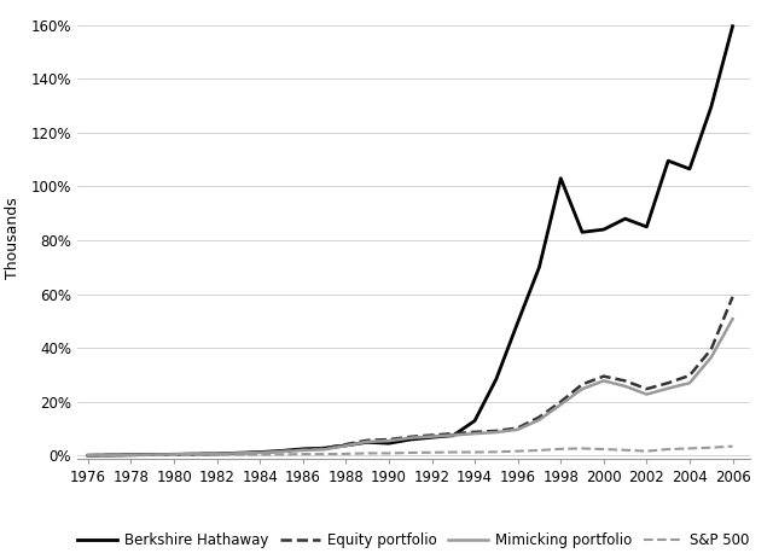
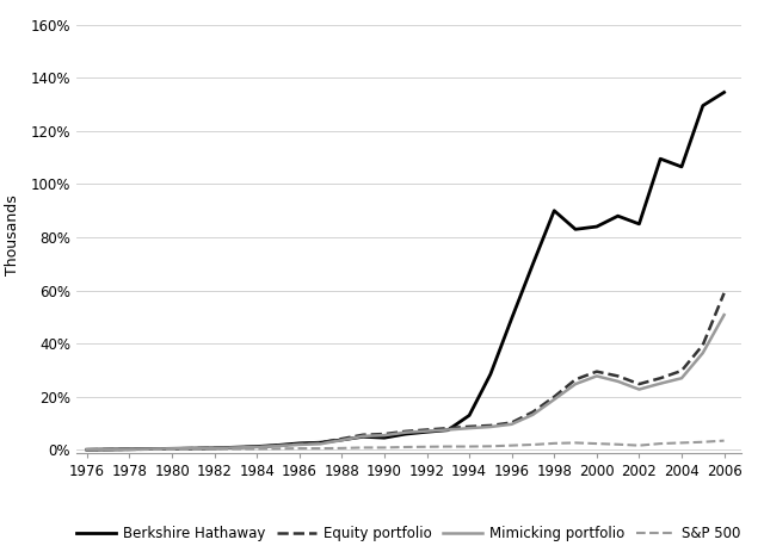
Berkshire Hathaway/1998: 103.0% -> 90.0%
Berkshire Hathaway/2006: 159.5% -> 134.5%
